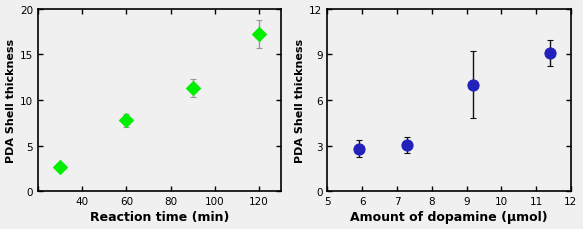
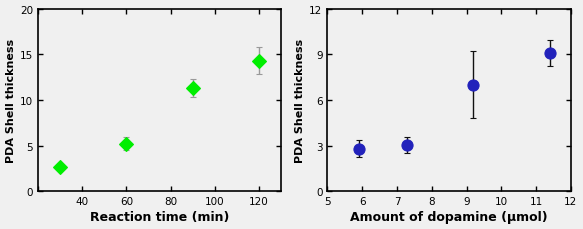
60: 7.8 -> 5.2
120: 17.2 -> 14.3
